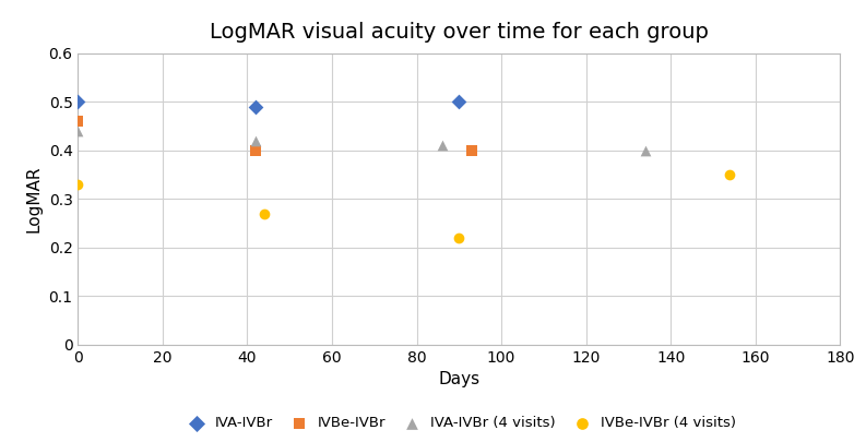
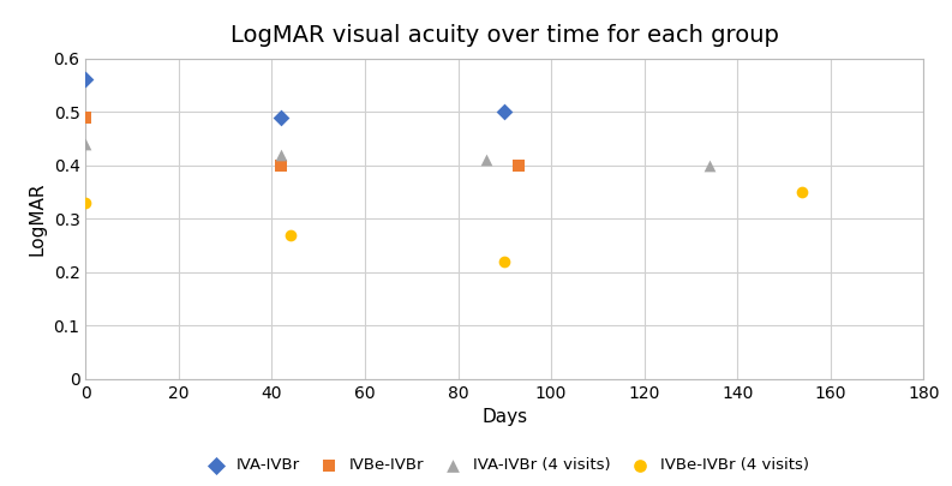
IVA-IVBr/0: 0.50 -> 0.56
IVBe-IVBr/0: 0.46 -> 0.49
